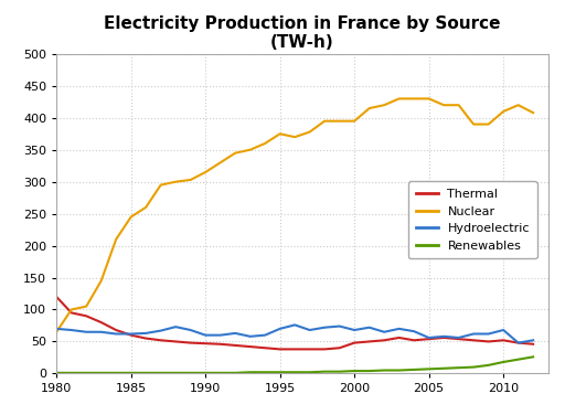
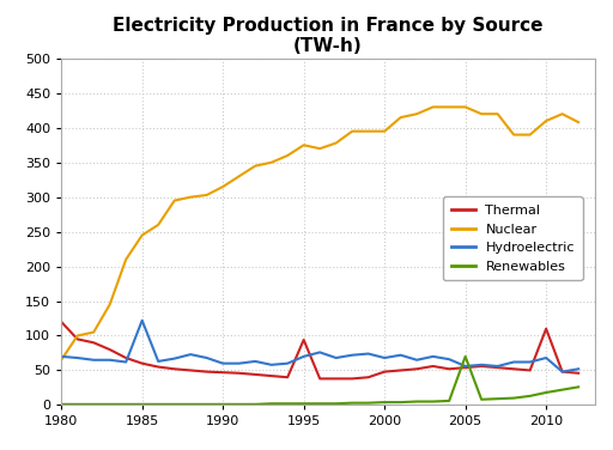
Hydroelectric/1985: 62 -> 122
Thermal/1995: 38 -> 94
Renewables/2005: 7 -> 70
Thermal/2010: 52 -> 110
